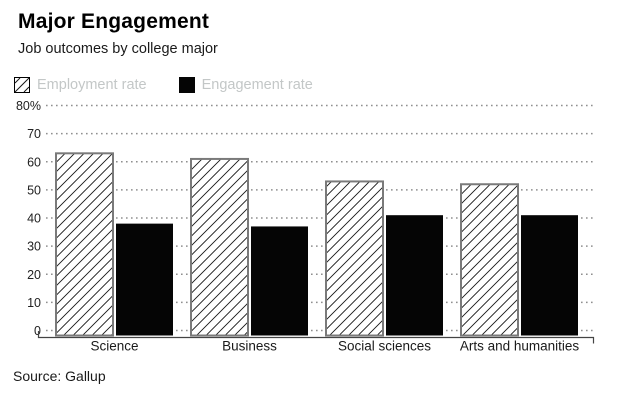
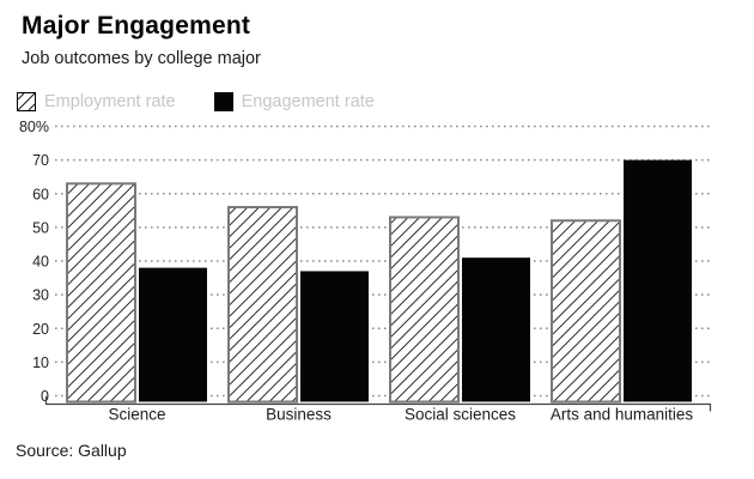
Employment rate/Business: 61% -> 56%
Engagement rate/Arts and humanities: 41% -> 70%
